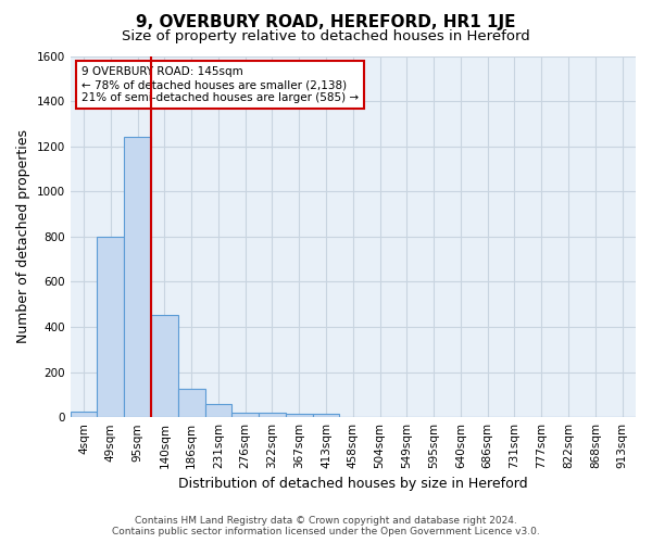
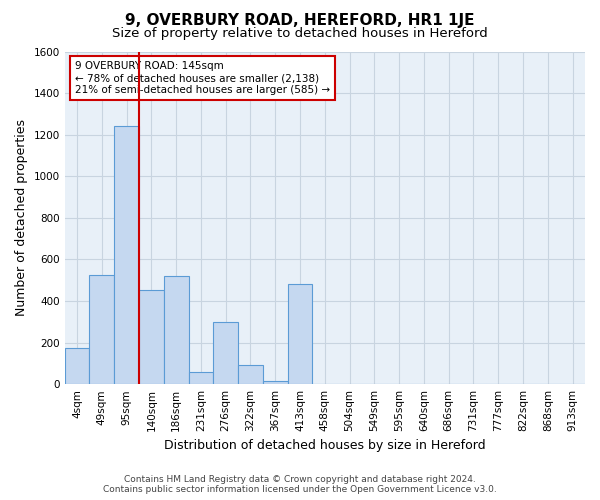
4sqm: 25 -> 175
49sqm: 800 -> 525
186sqm: 125 -> 520
276sqm: 20 -> 300
322sqm: 20 -> 90
413sqm: 15 -> 480
